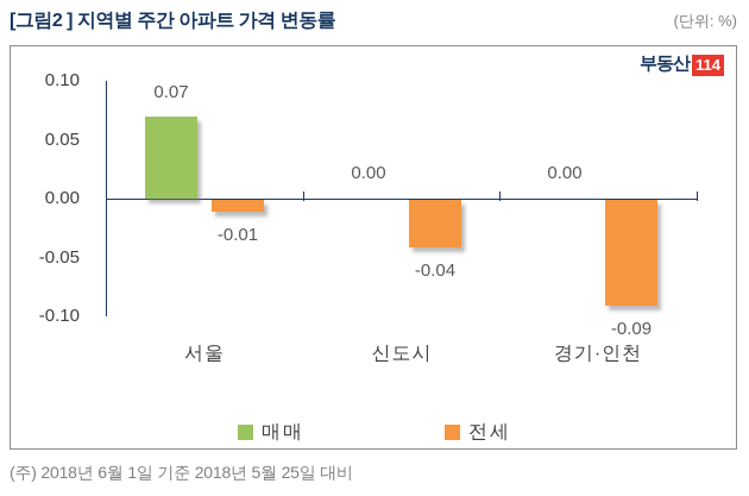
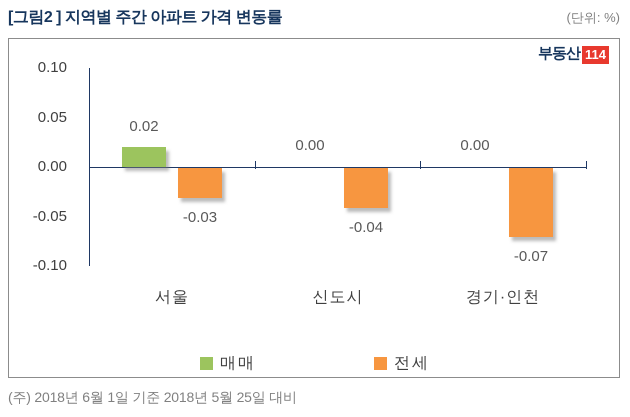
매매/서울: 0.07 -> 0.02
전세/서울: -0.01 -> -0.03
전세/경기·인천: -0.09 -> -0.07
